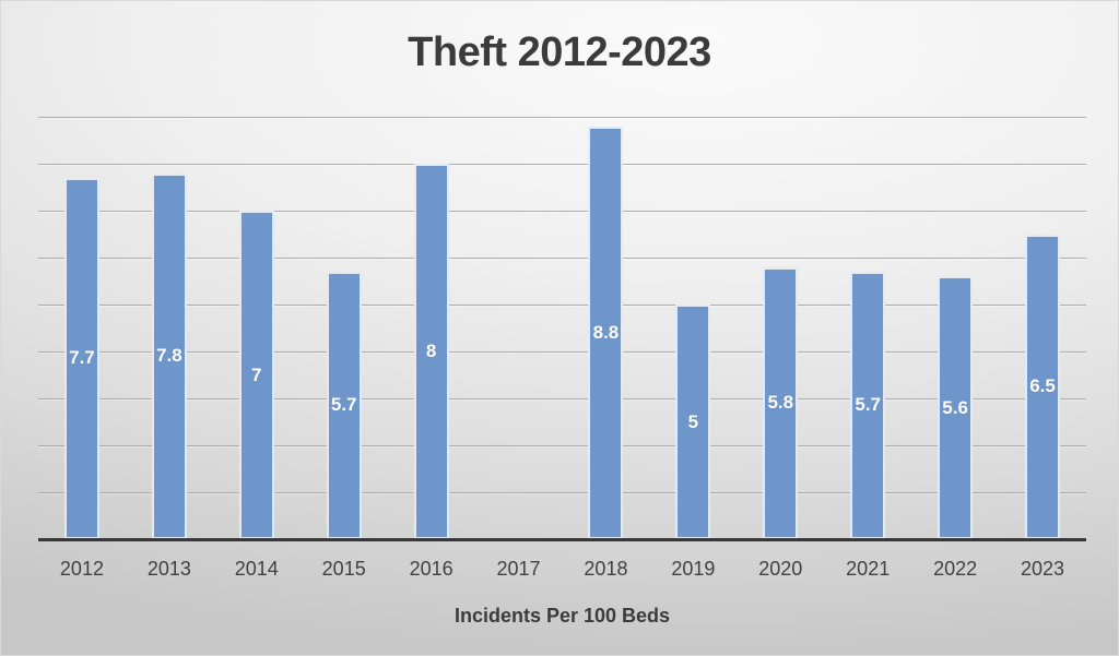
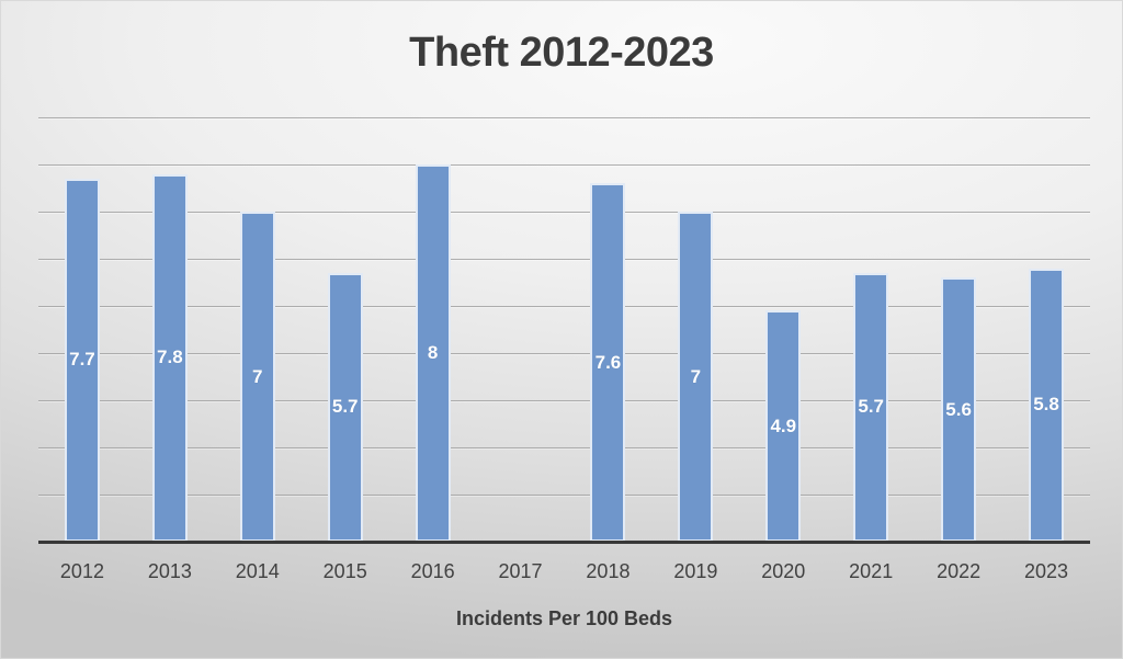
2018: 8.8 -> 7.6
2019: 5 -> 7
2020: 5.8 -> 4.9
2023: 6.5 -> 5.8
